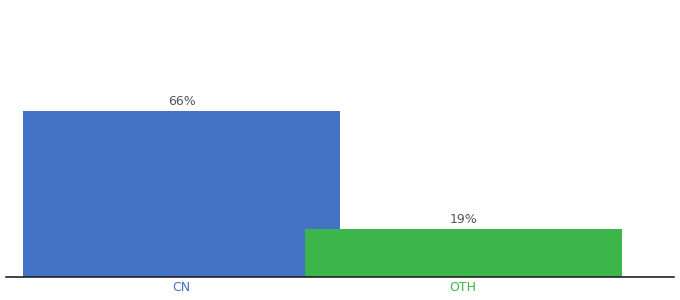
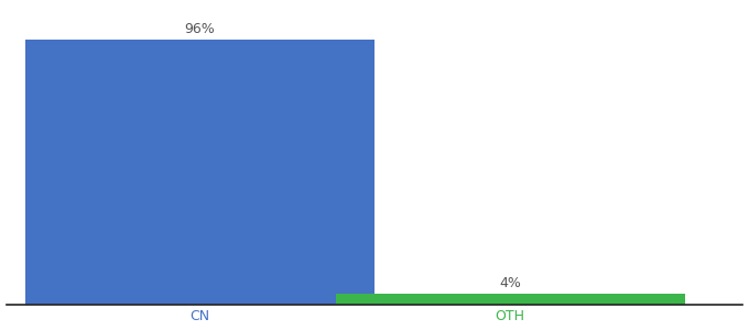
CN: 66% -> 96%
OTH: 19% -> 4%
